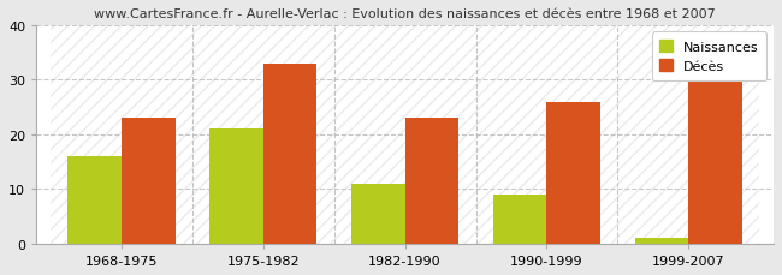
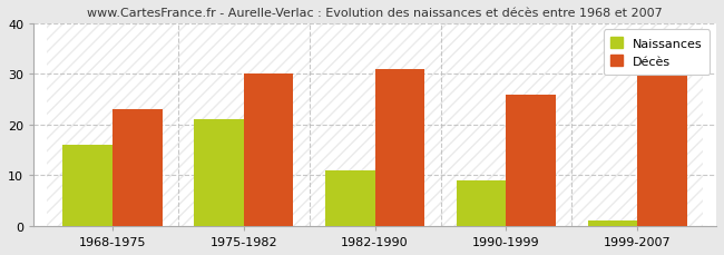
Décès/1975-1982: 33 -> 30
Décès/1982-1990: 23 -> 31
